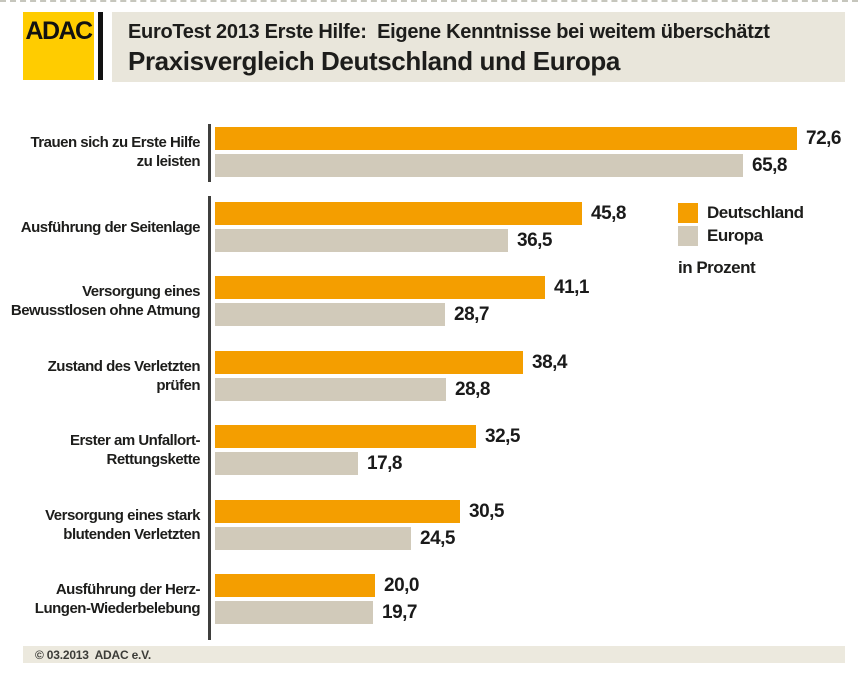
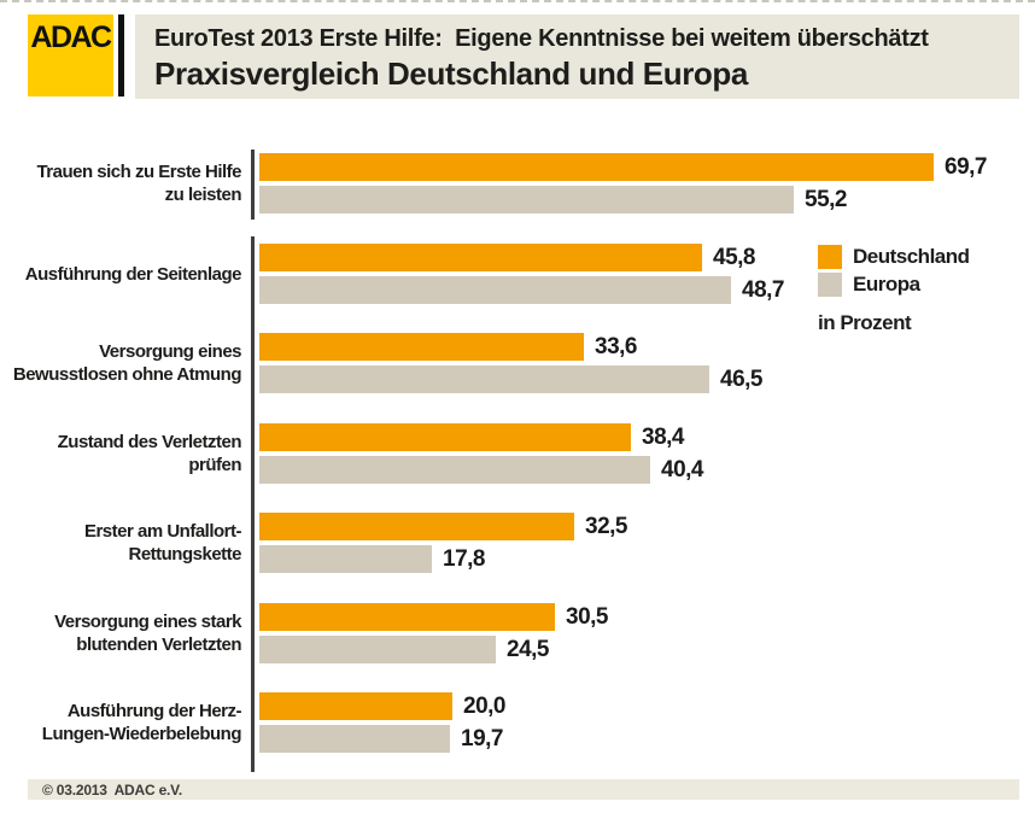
Deutschland/Trauen sich zu Erste Hilfe zu leisten: 72,6 -> 69,7
Europa/Trauen sich zu Erste Hilfe zu leisten: 65,8 -> 55,2
Europa/Ausführung der Seitenlage: 36,5 -> 48,7
Deutschland/Versorgung eines Bewusstlosen ohne Atmung: 41,1 -> 33,6
Europa/Versorgung eines Bewusstlosen ohne Atmung: 28,7 -> 46,5
Europa/Zustand des Verletzten prüfen: 28,8 -> 40,4
